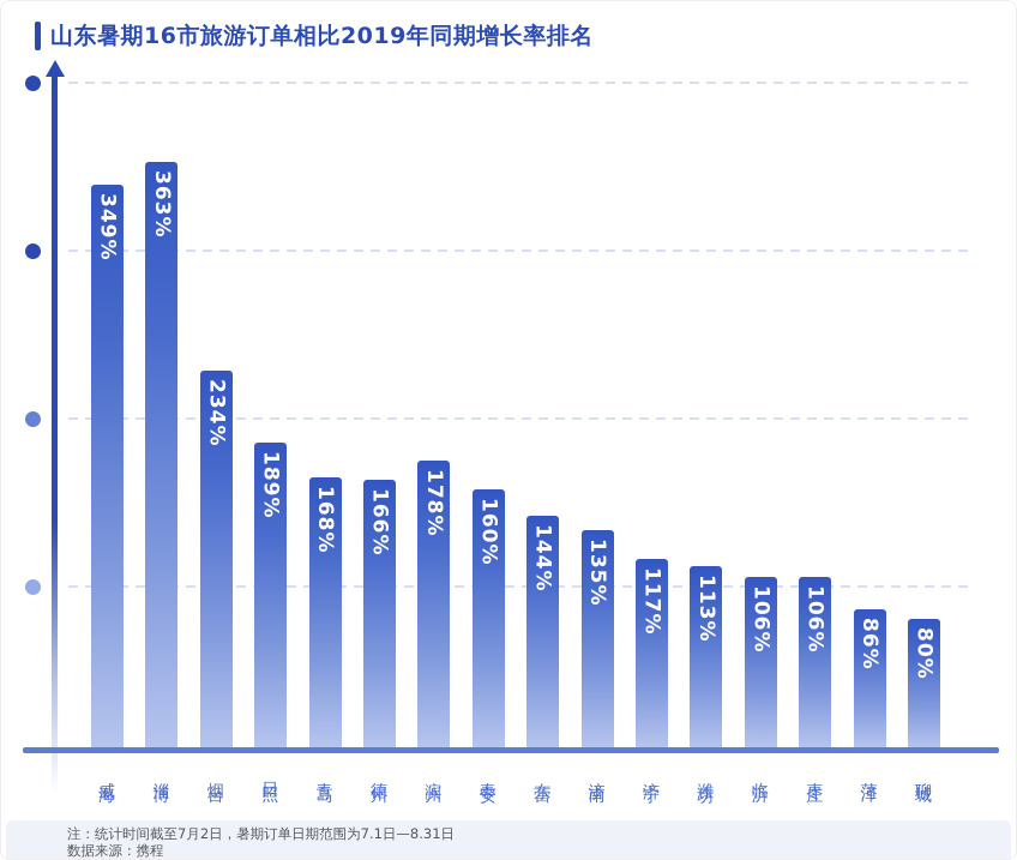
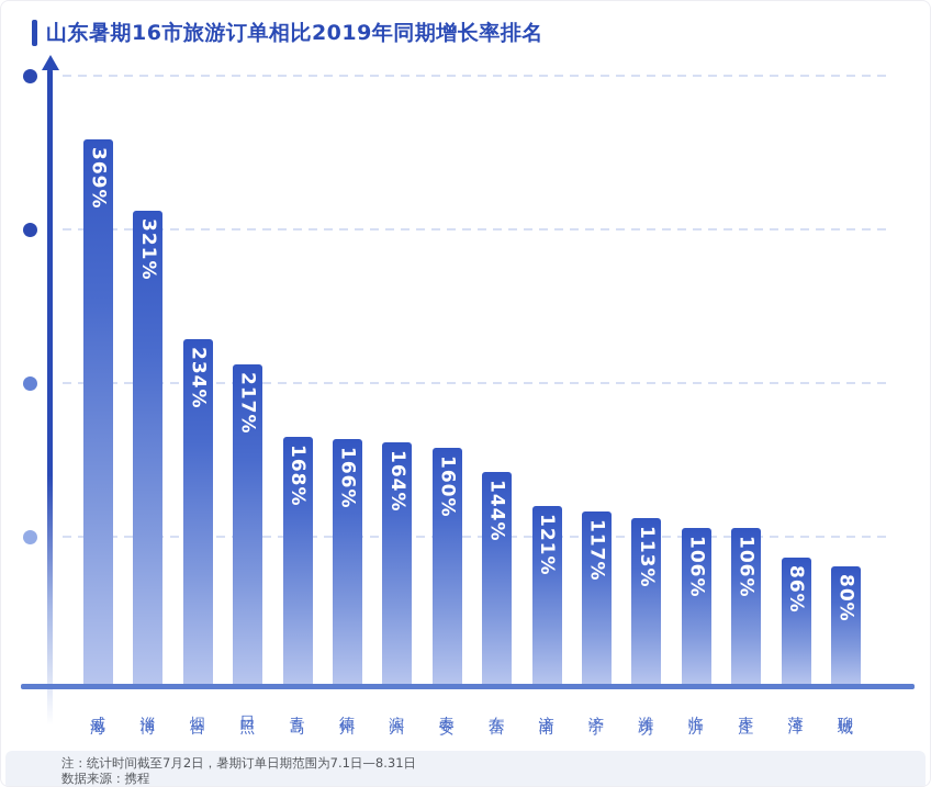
威海: 349% -> 369%
淄博: 363% -> 321%
日照: 189% -> 217%
滨州: 178% -> 164%
济南: 135% -> 121%
